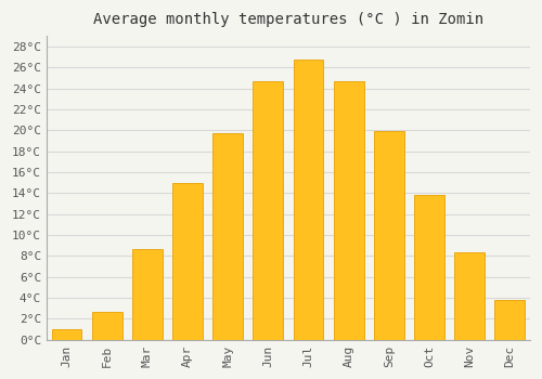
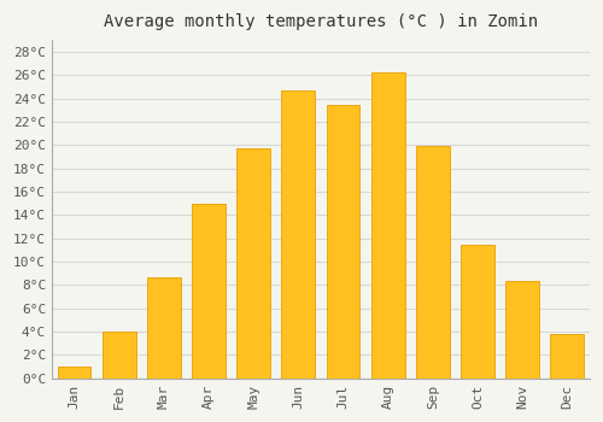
Feb: 2.7°C -> 4.0°C
Jul: 26.7°C -> 23.4°C
Aug: 24.7°C -> 26.2°C
Oct: 13.8°C -> 11.4°C
